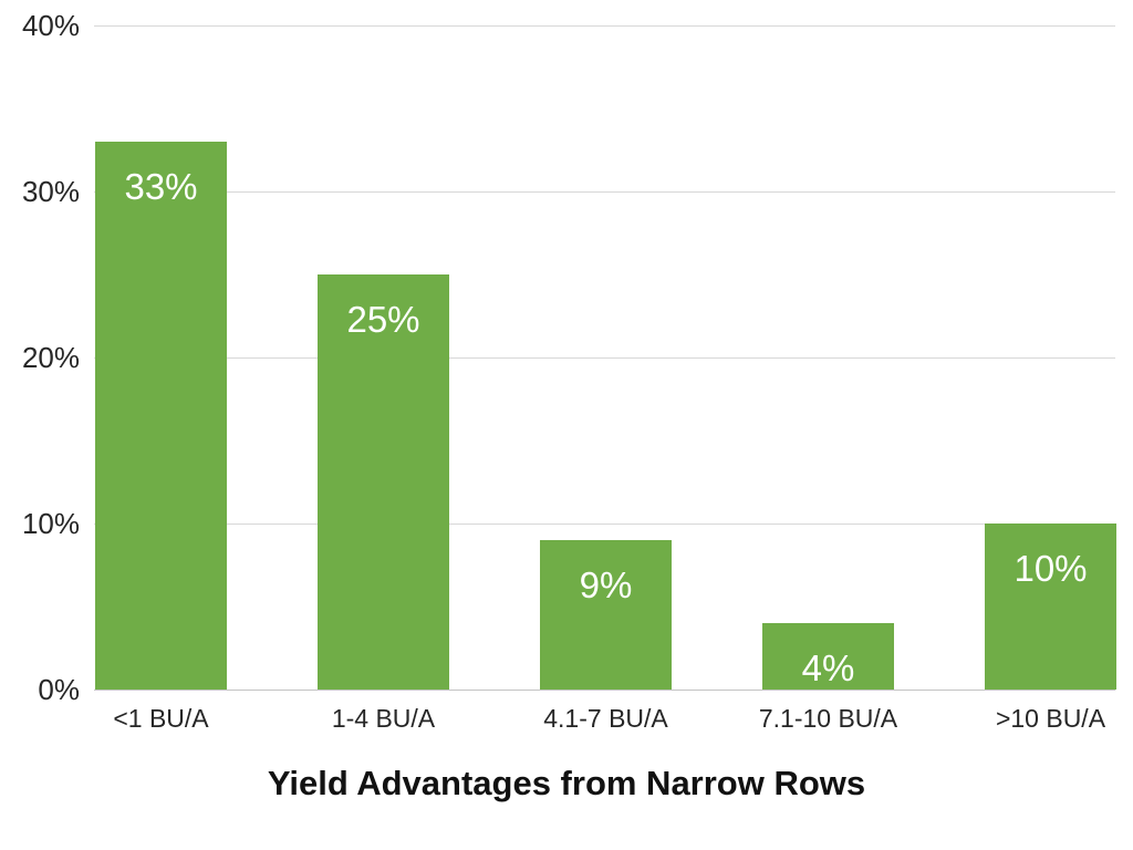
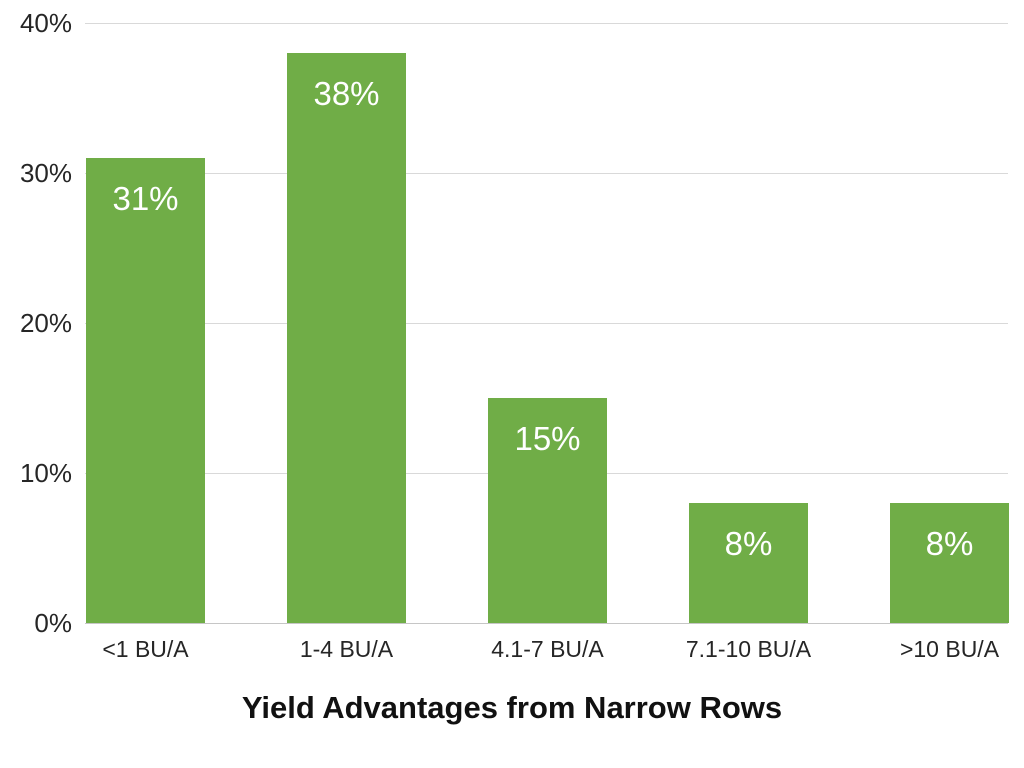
<1 BU/A: 33% -> 31%
1-4 BU/A: 25% -> 38%
4.1-7 BU/A: 9% -> 15%
7.1-10 BU/A: 4% -> 8%
>10 BU/A: 10% -> 8%
